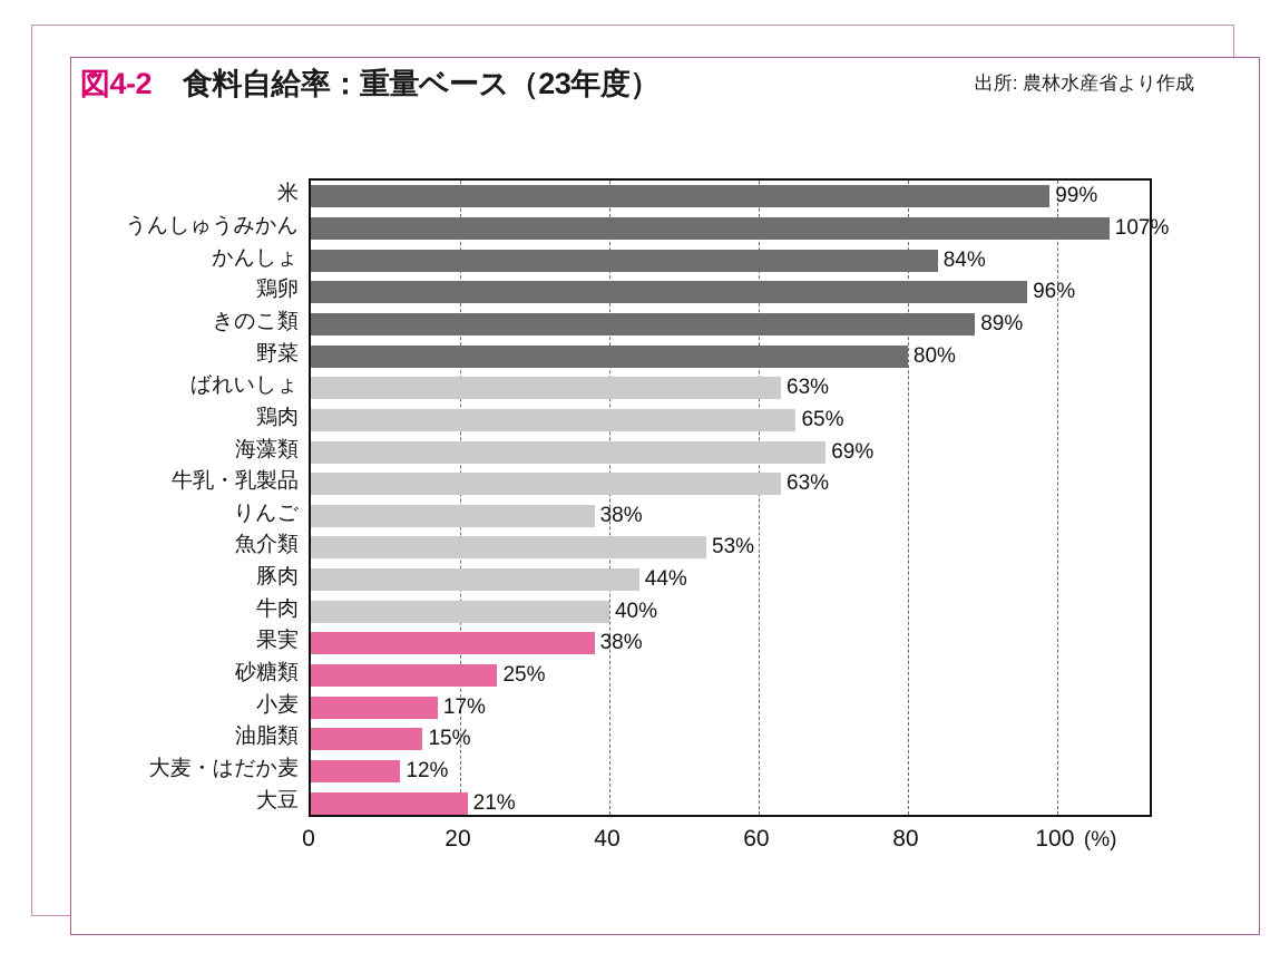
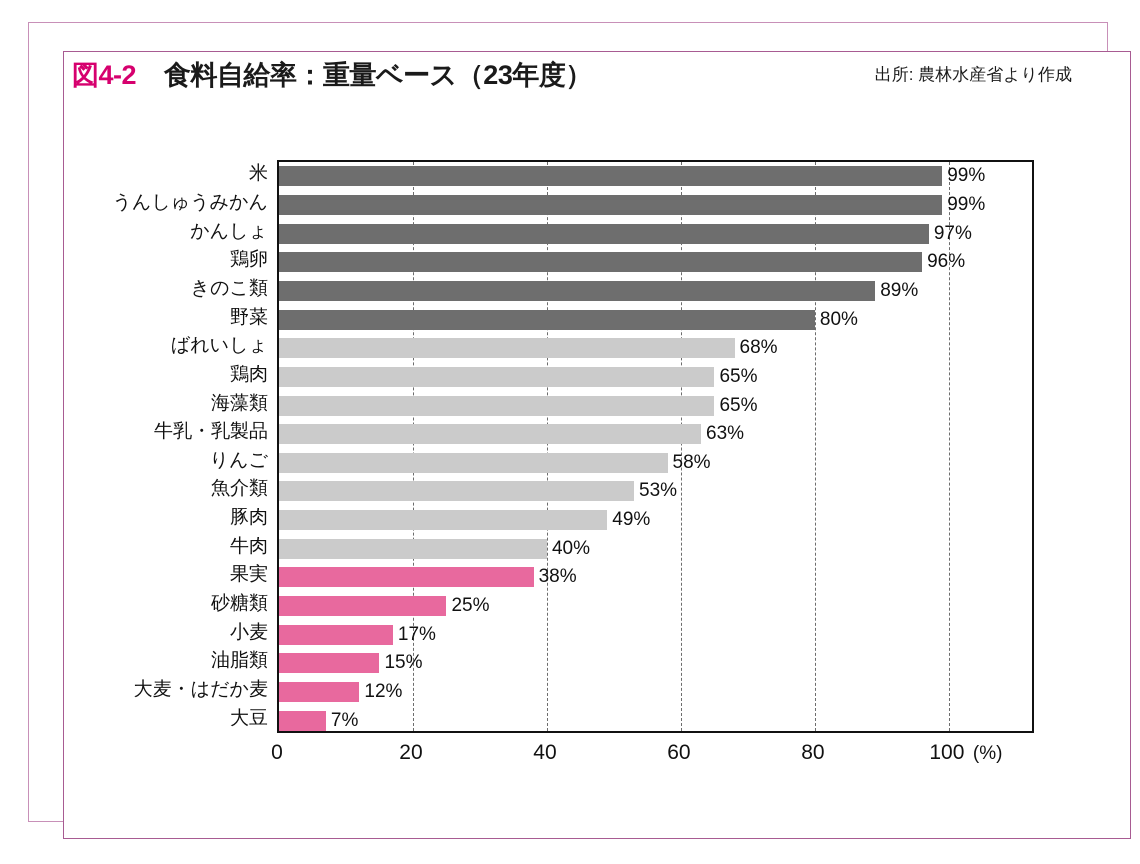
うんしゅうみかん: 107% -> 99%
かんしょ: 84% -> 97%
ばれいしょ: 63% -> 68%
海藻類: 69% -> 65%
りんご: 38% -> 58%
豚肉: 44% -> 49%
大豆: 21% -> 7%
